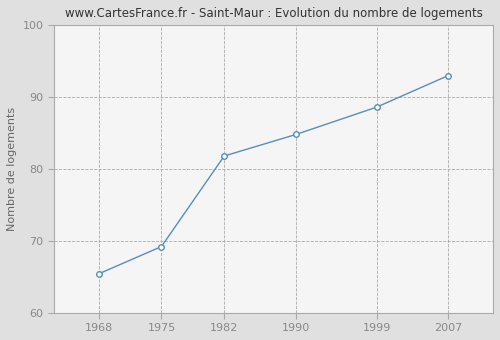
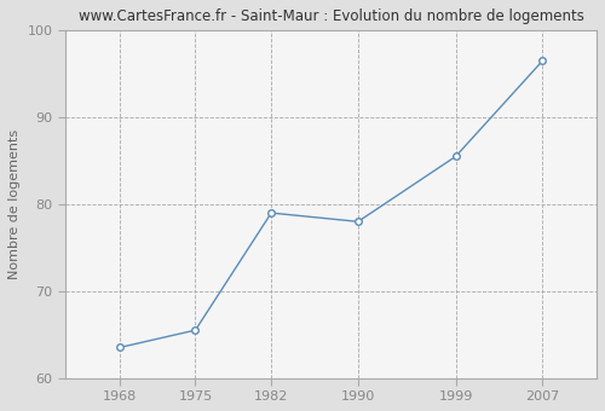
1968: 65.4 -> 63.5
1975: 69.2 -> 65.5
1982: 81.8 -> 79.0
1990: 84.8 -> 78.0
1999: 88.6 -> 85.5
2007: 93.0 -> 96.5
